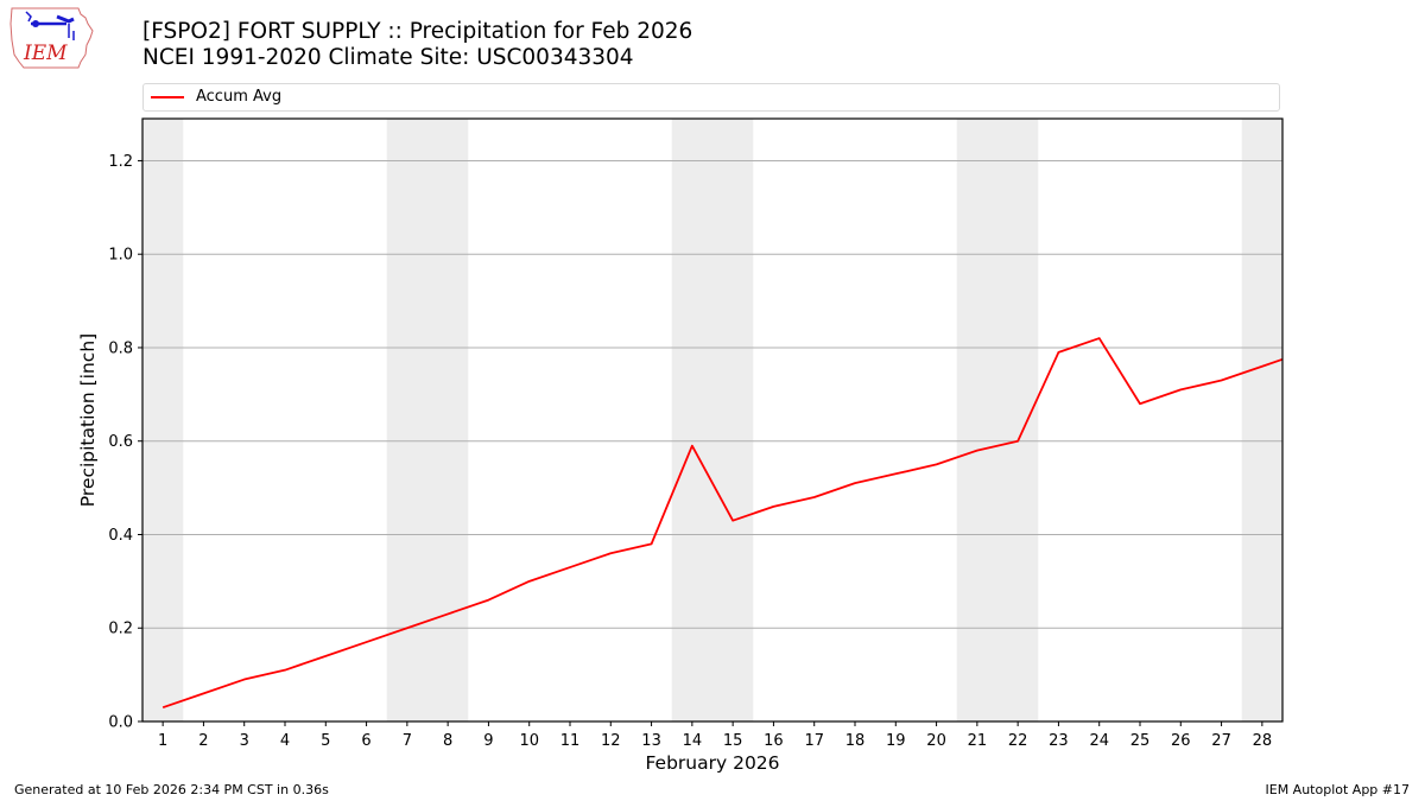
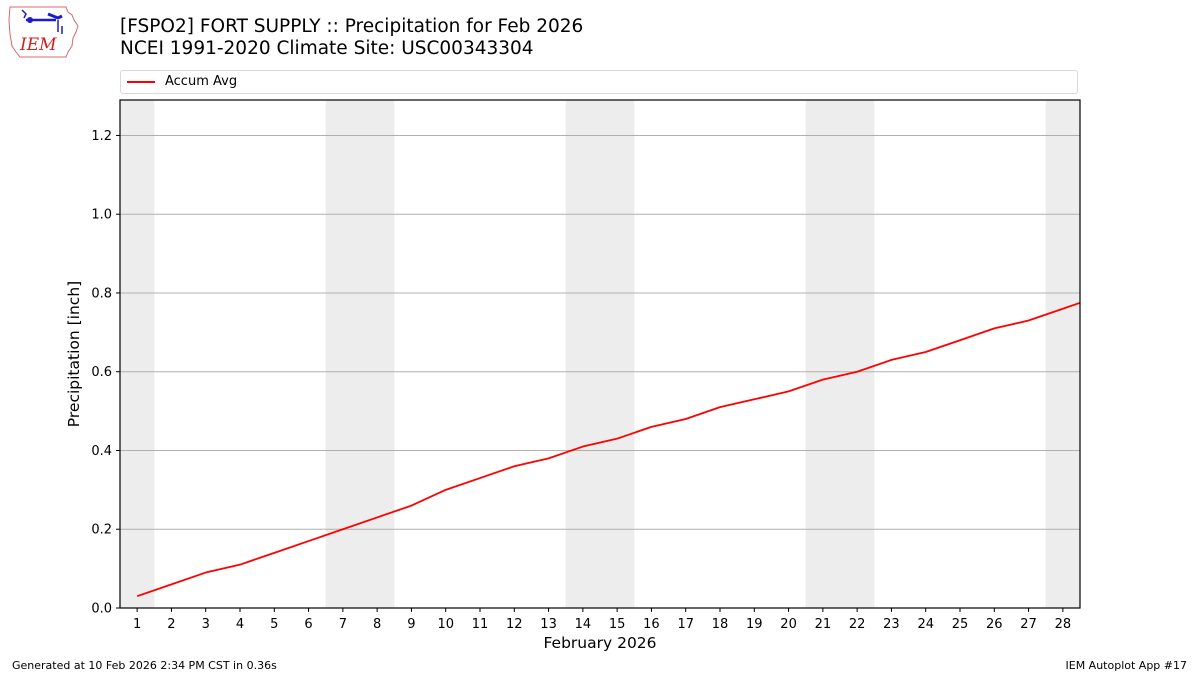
14: 0.59 -> 0.41
23: 0.79 -> 0.63
24: 0.82 -> 0.65
